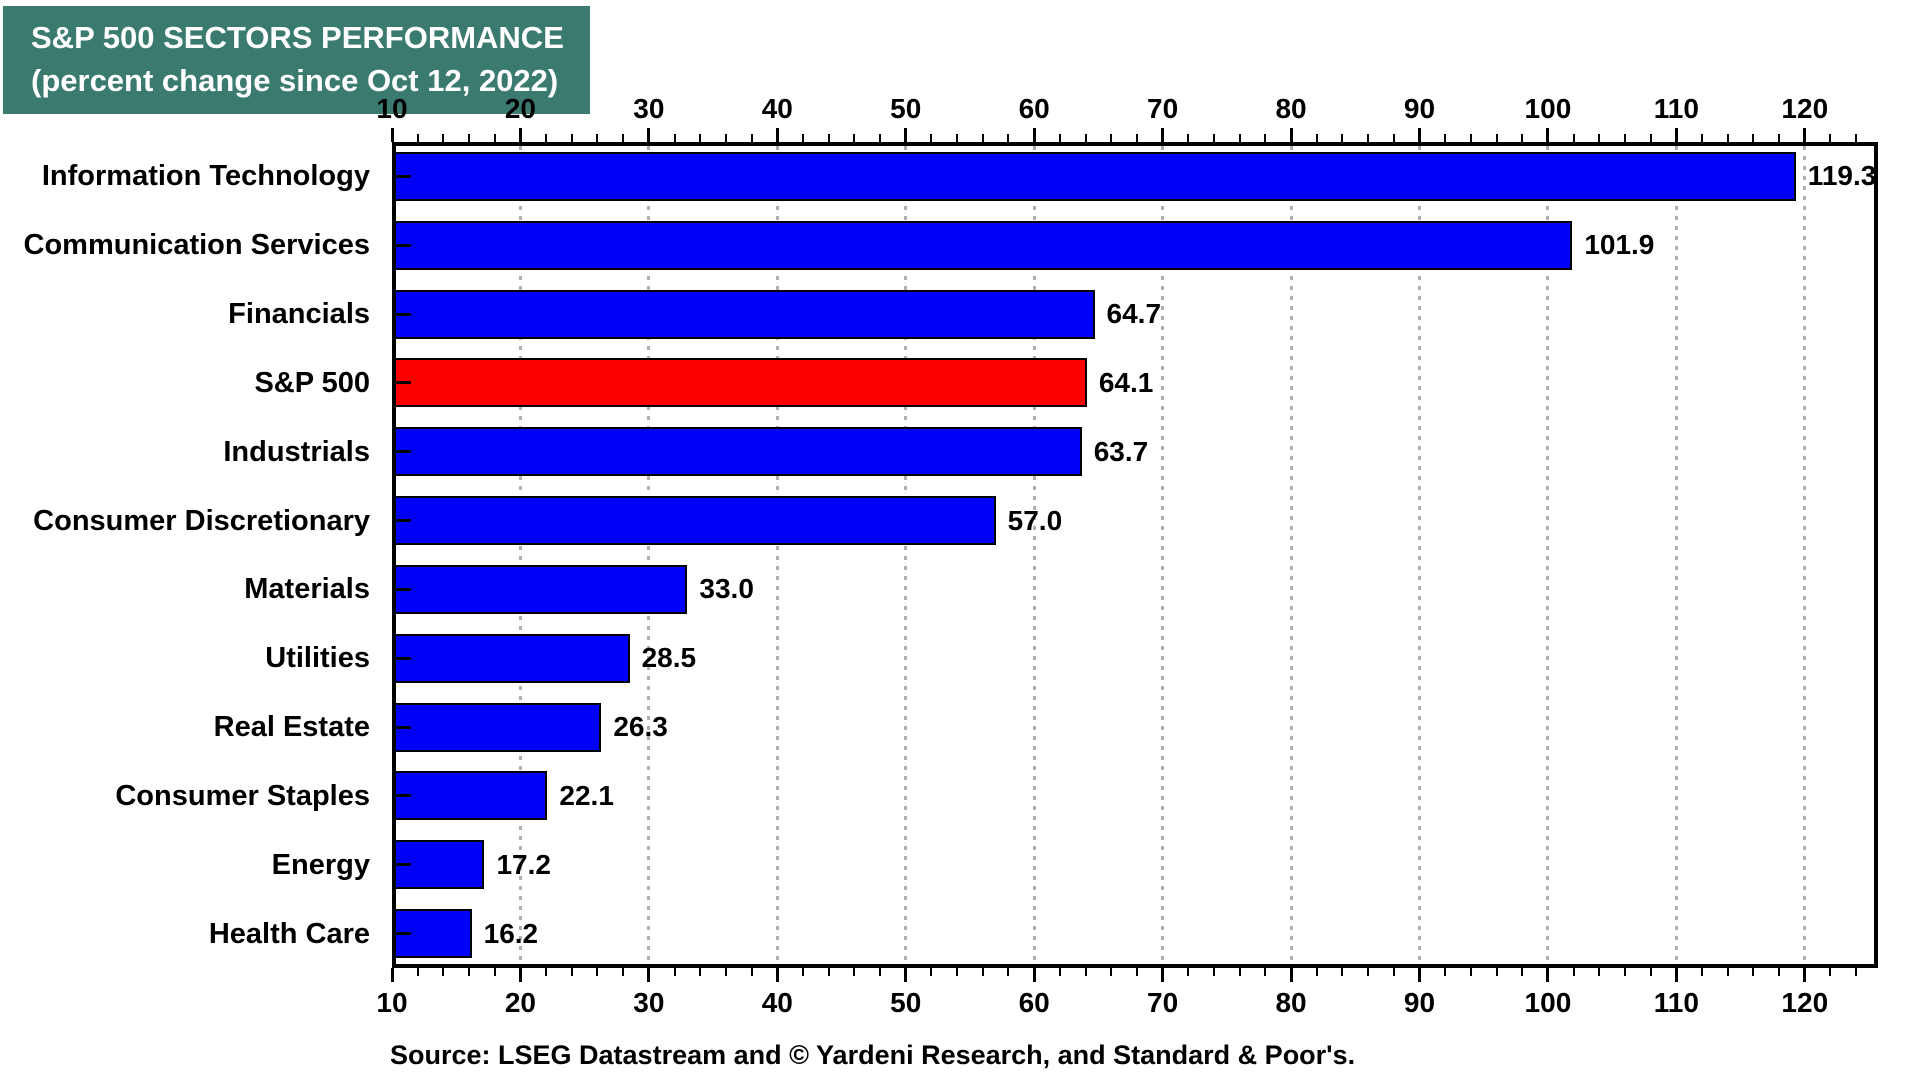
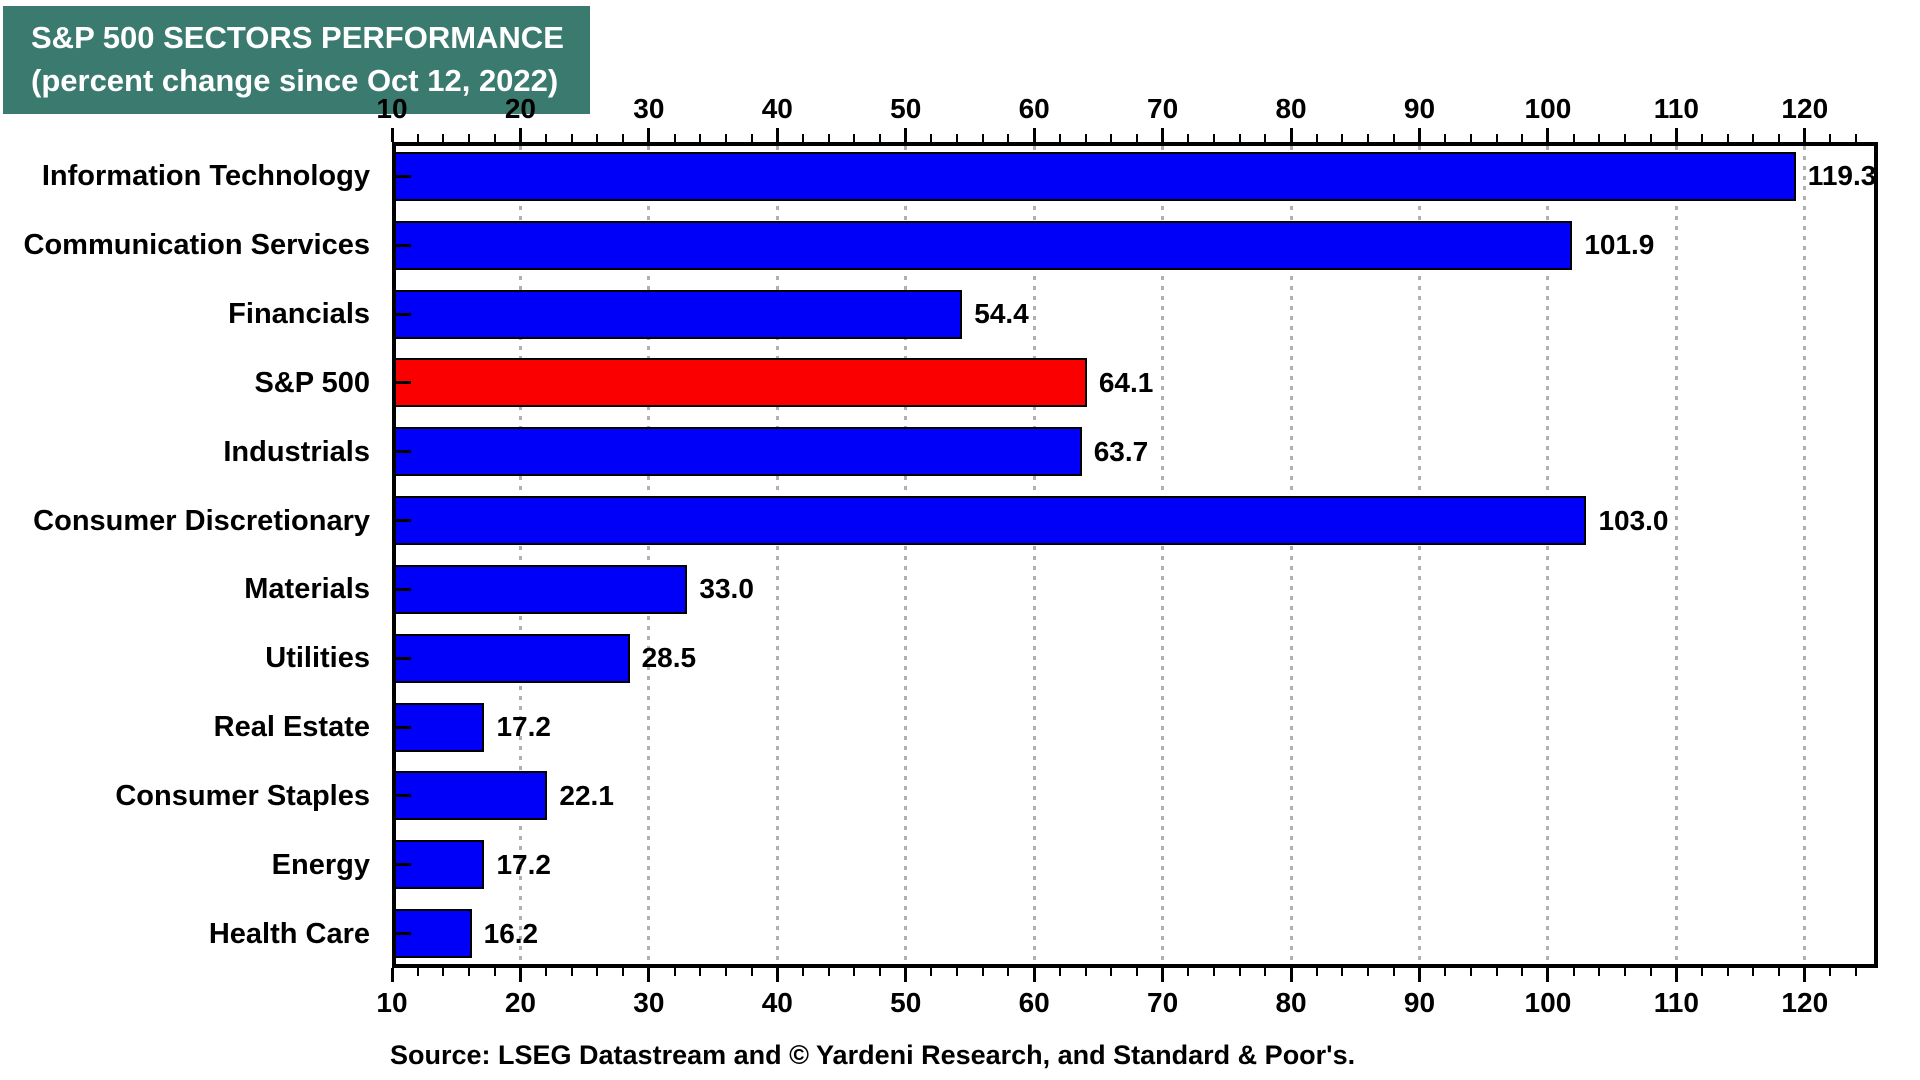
Financials: 64.7 -> 54.4
Consumer Discretionary: 57.0 -> 103.0
Real Estate: 26.3 -> 17.2
